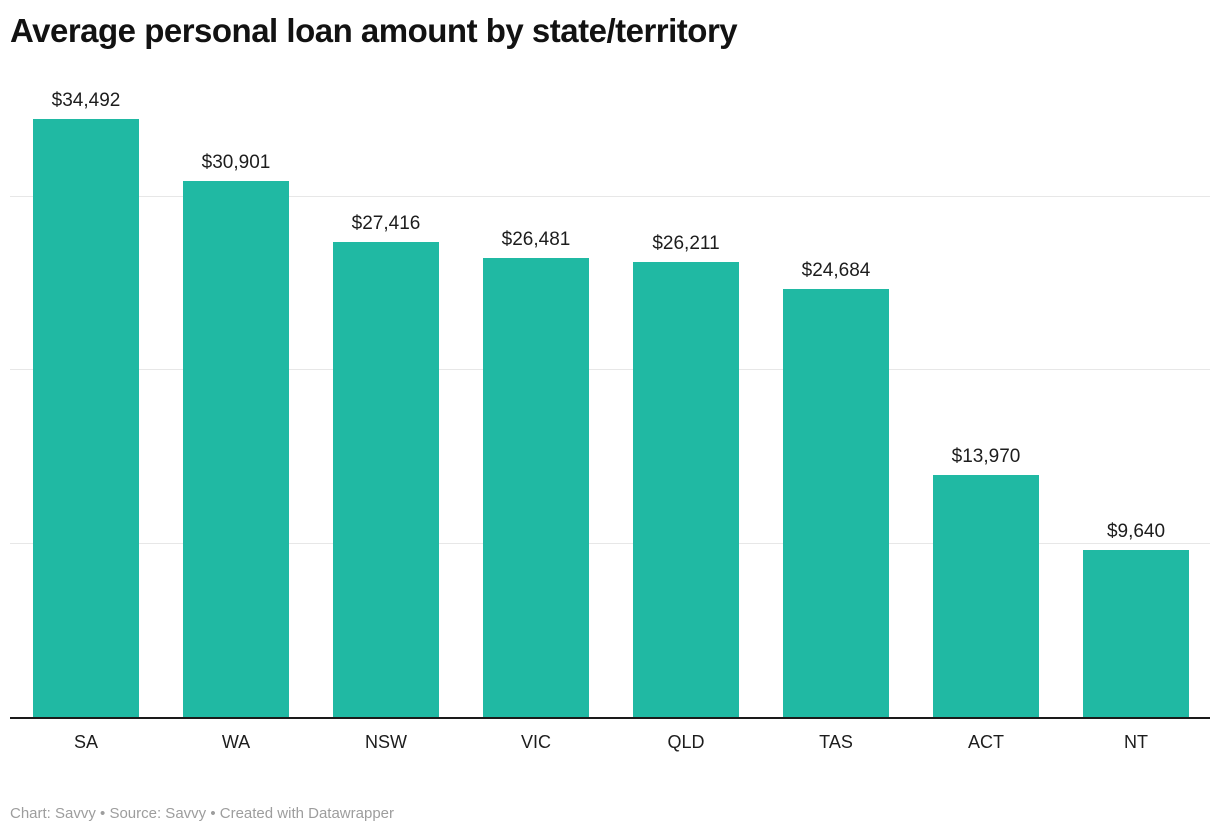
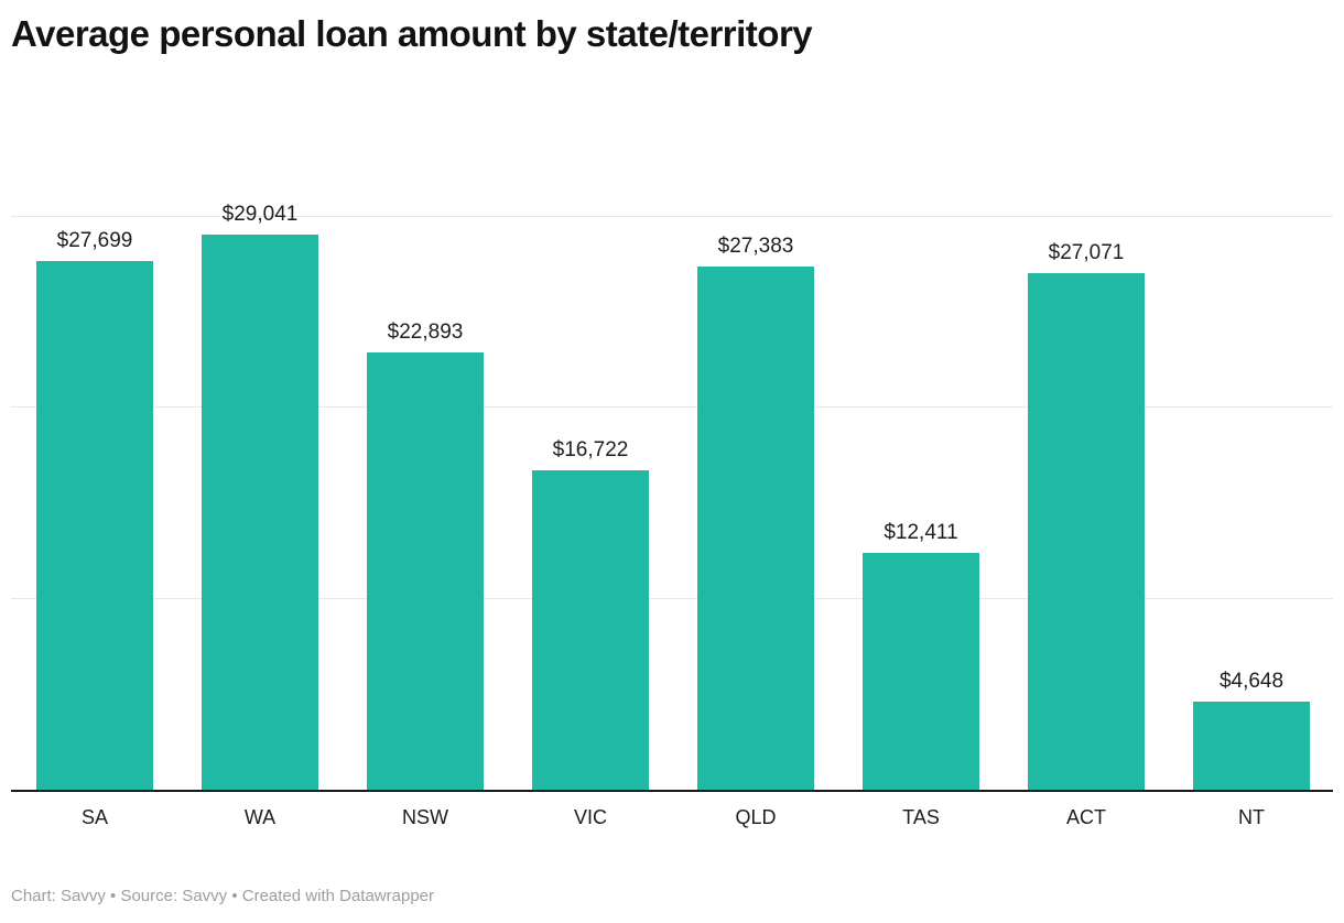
SA: $34,492 -> $27,699
WA: $30,901 -> $29,041
NSW: $27,416 -> $22,893
VIC: $26,481 -> $16,722
QLD: $26,211 -> $27,383
TAS: $24,684 -> $12,411
ACT: $13,970 -> $27,071
NT: $9,640 -> $4,648
